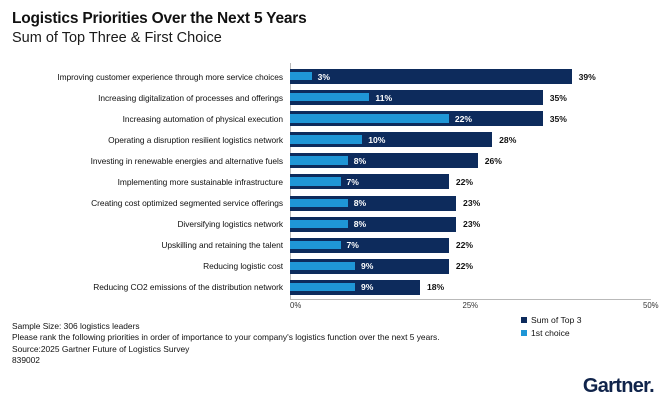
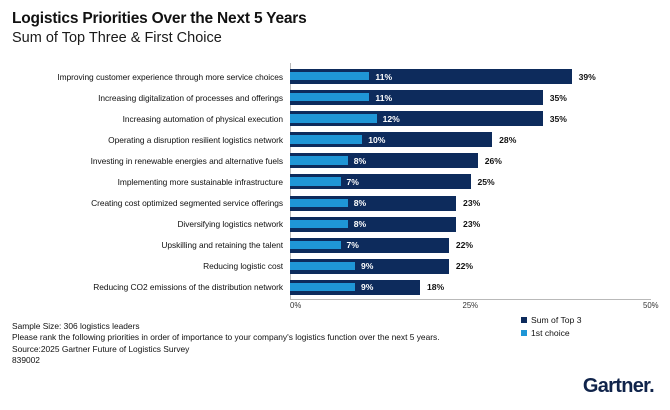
1st choice/Improving customer experience through more service choices: 3% -> 11%
1st choice/Increasing automation of physical execution: 22% -> 12%
Sum of Top 3/Implementing more sustainable infrastructure: 22% -> 25%
